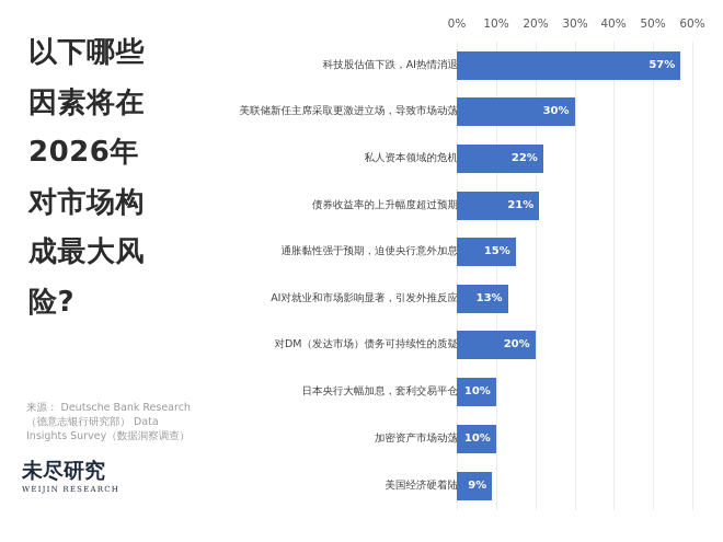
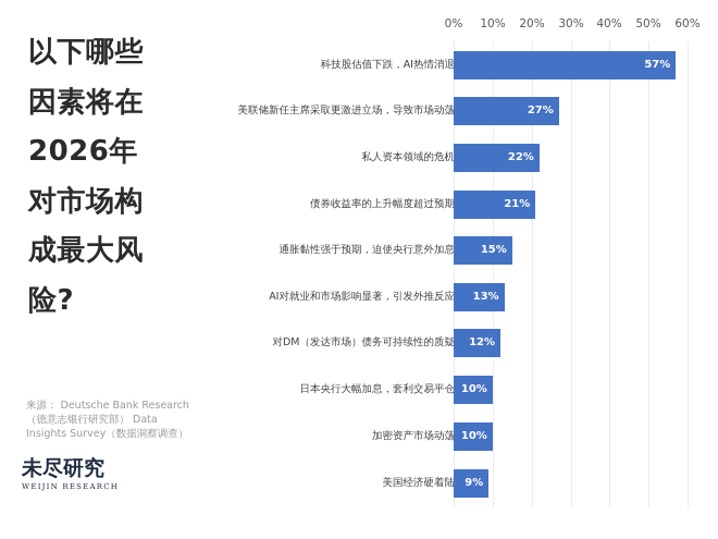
美联储新任主席采取更激进立场，导致市场动荡: 30% -> 27%
对DM（发达市场）债务可持续性的质疑: 20% -> 12%
